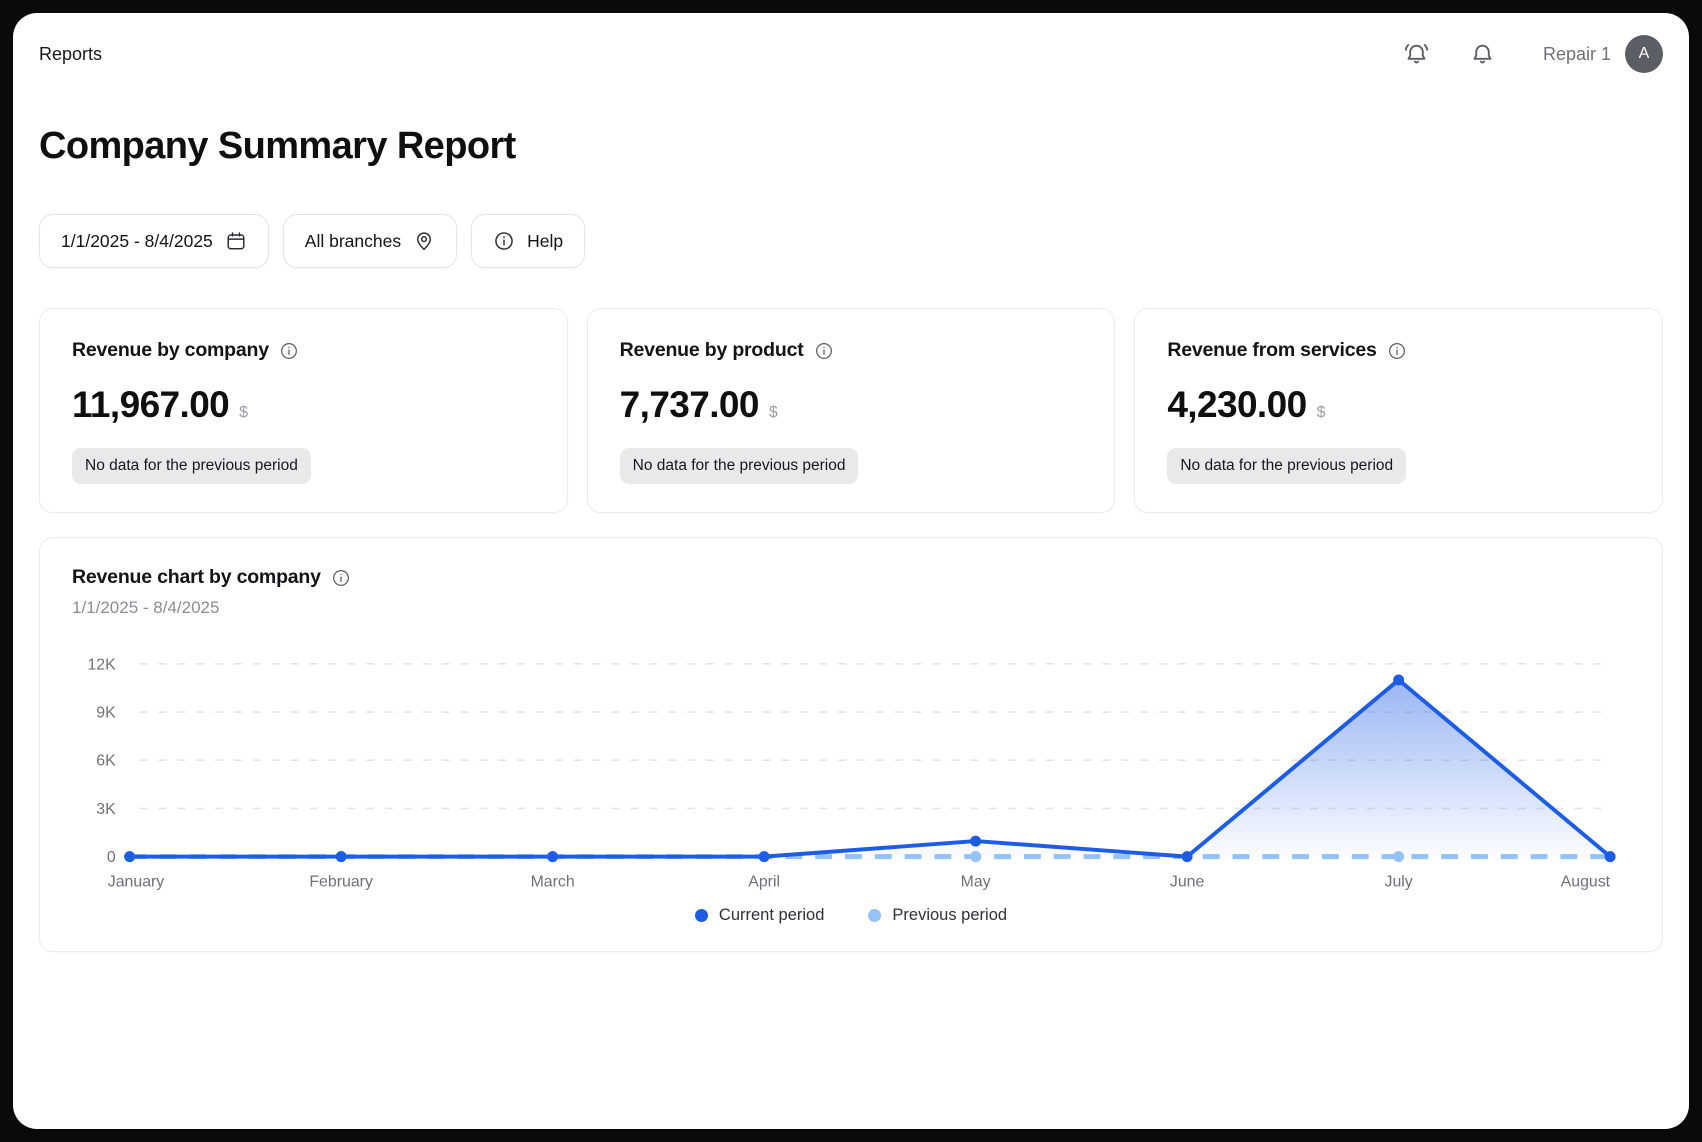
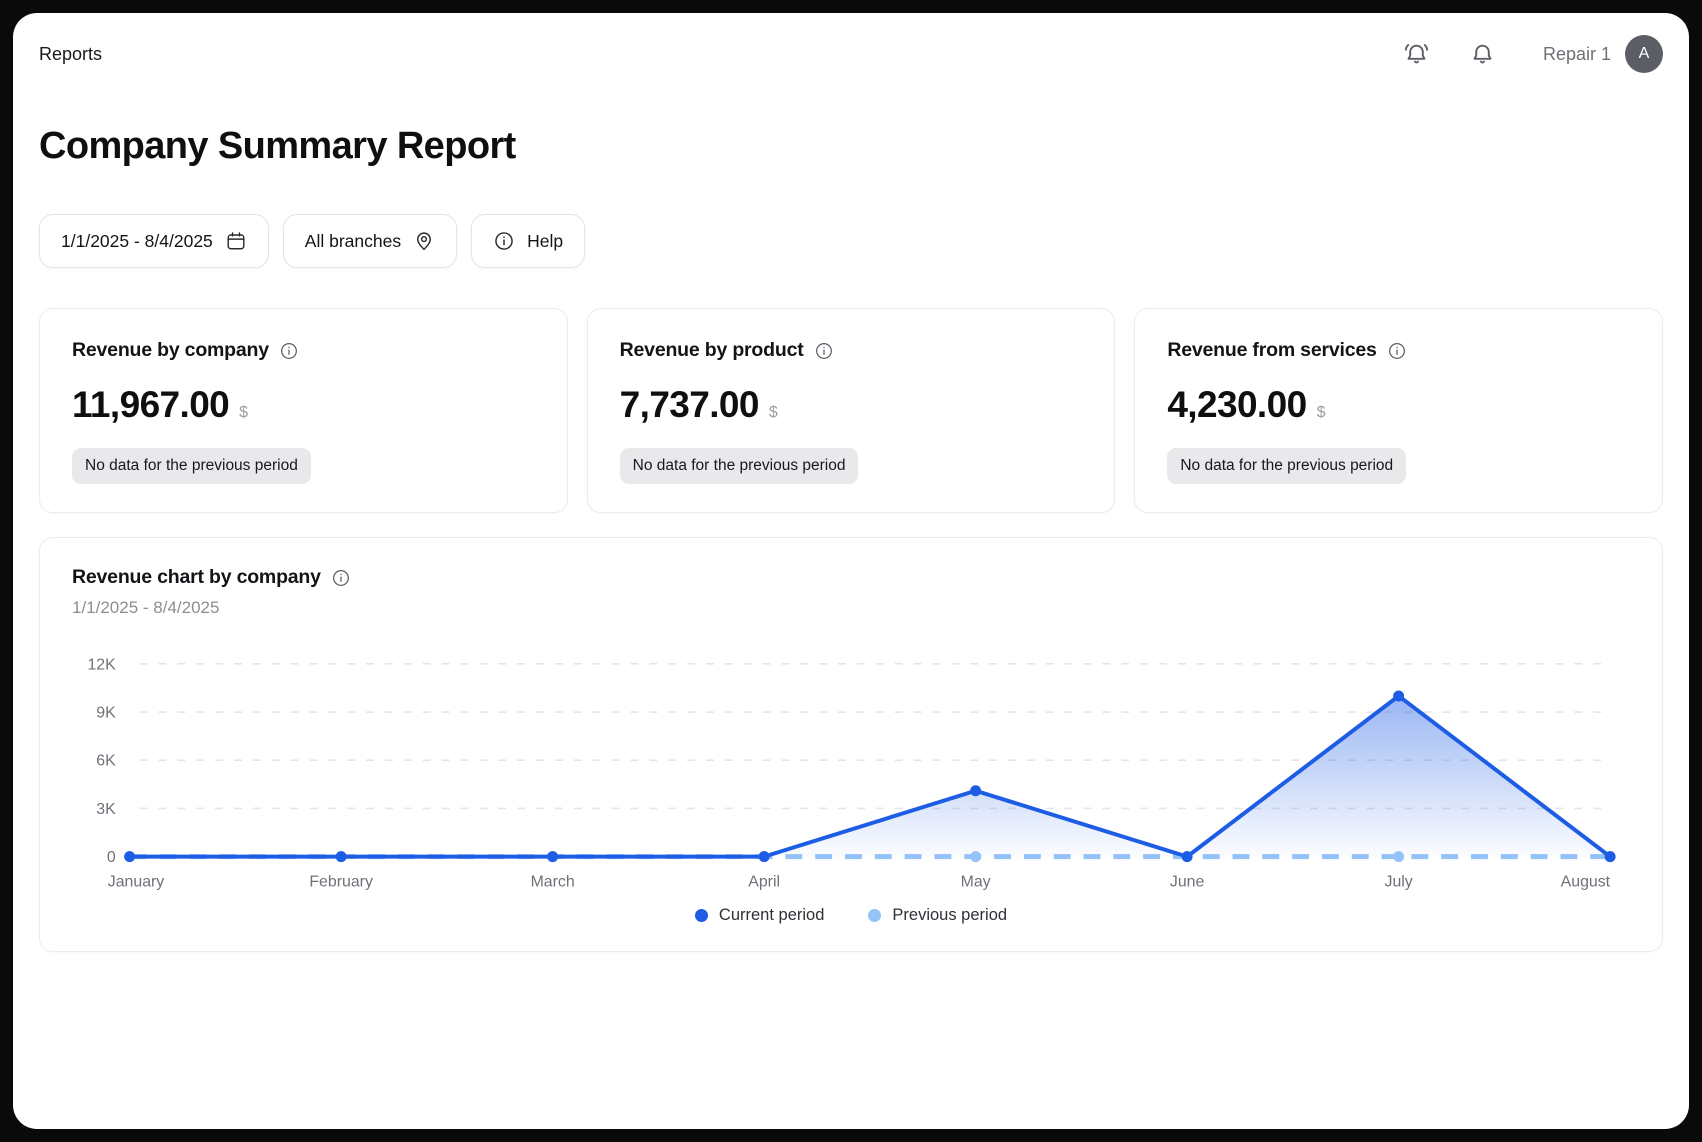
Current period/May: 1.0K -> 4.1K
Current period/July: 11.0K -> 10.0K
